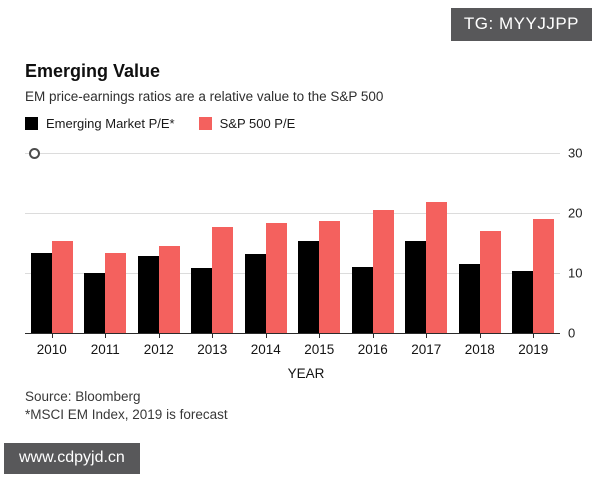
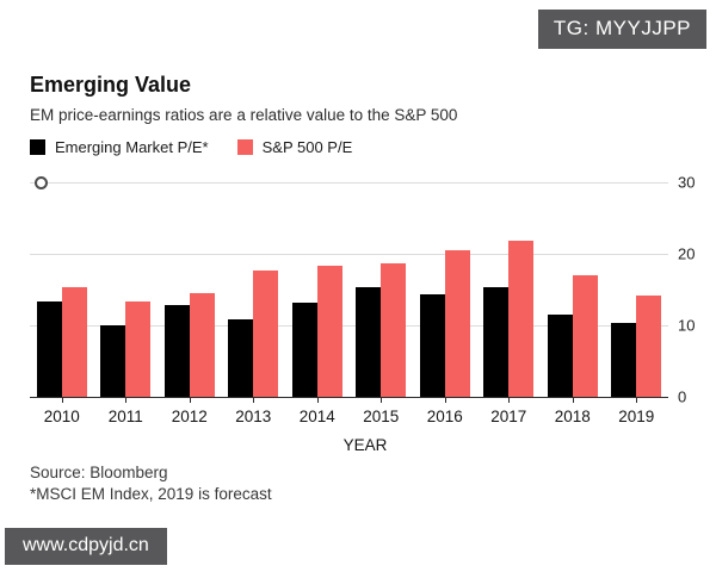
Emerging Market P/E*/2016: 11 -> 14
S&P 500 P/E/2019: 19 -> 14
